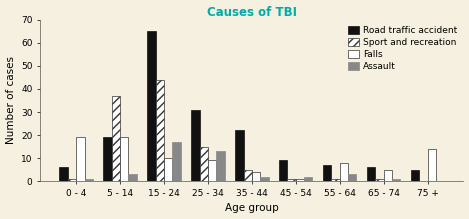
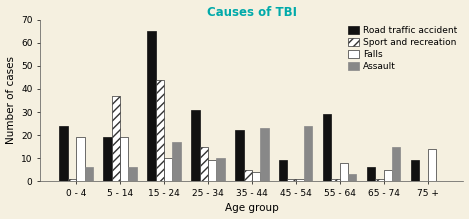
Road traffic accident/0 - 4: 6 -> 24
Assault/0 - 4: 1 -> 6
Assault/5 - 14: 3 -> 6
Assault/25 - 34: 13 -> 10
Assault/35 - 44: 2 -> 23
Assault/45 - 54: 2 -> 24
Road traffic accident/55 - 64: 7 -> 29
Assault/65 - 74: 1 -> 15
Road traffic accident/75 +: 5 -> 9
